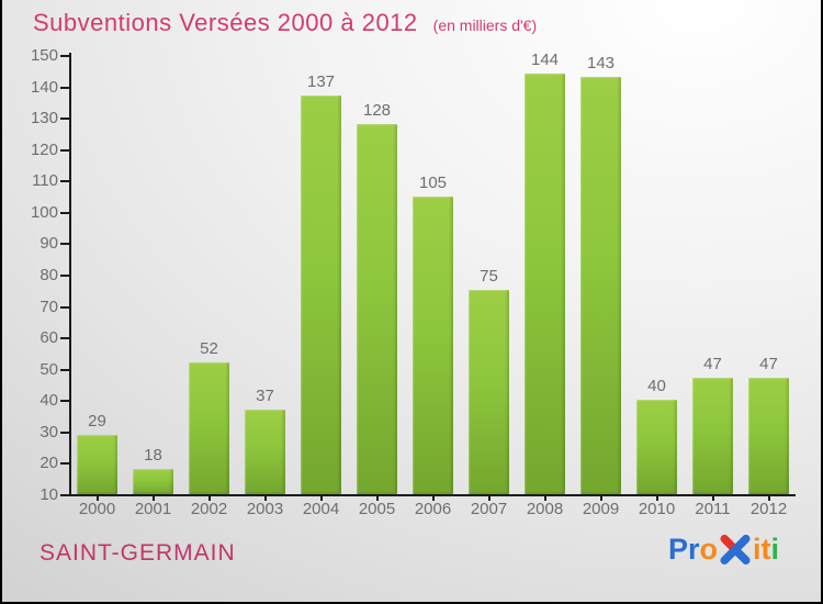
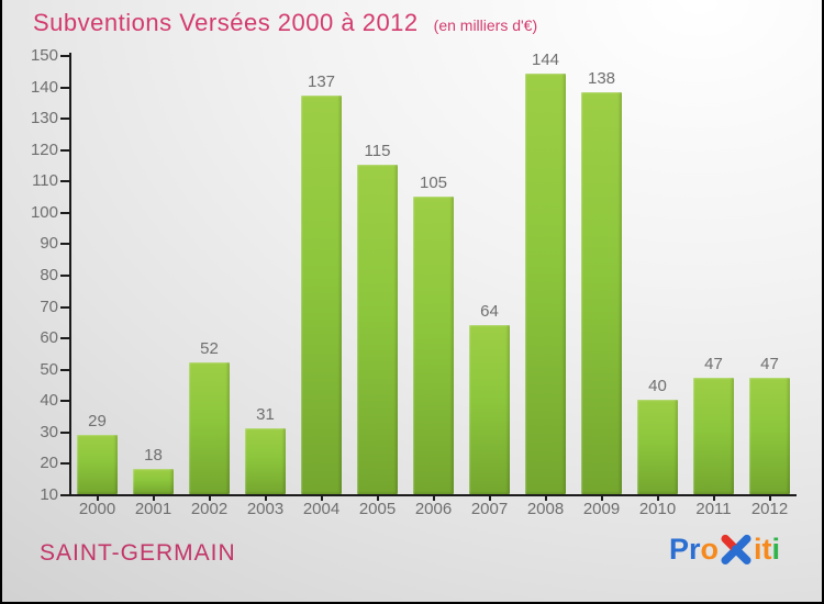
2003: 37 -> 31
2005: 128 -> 115
2007: 75 -> 64
2009: 143 -> 138
